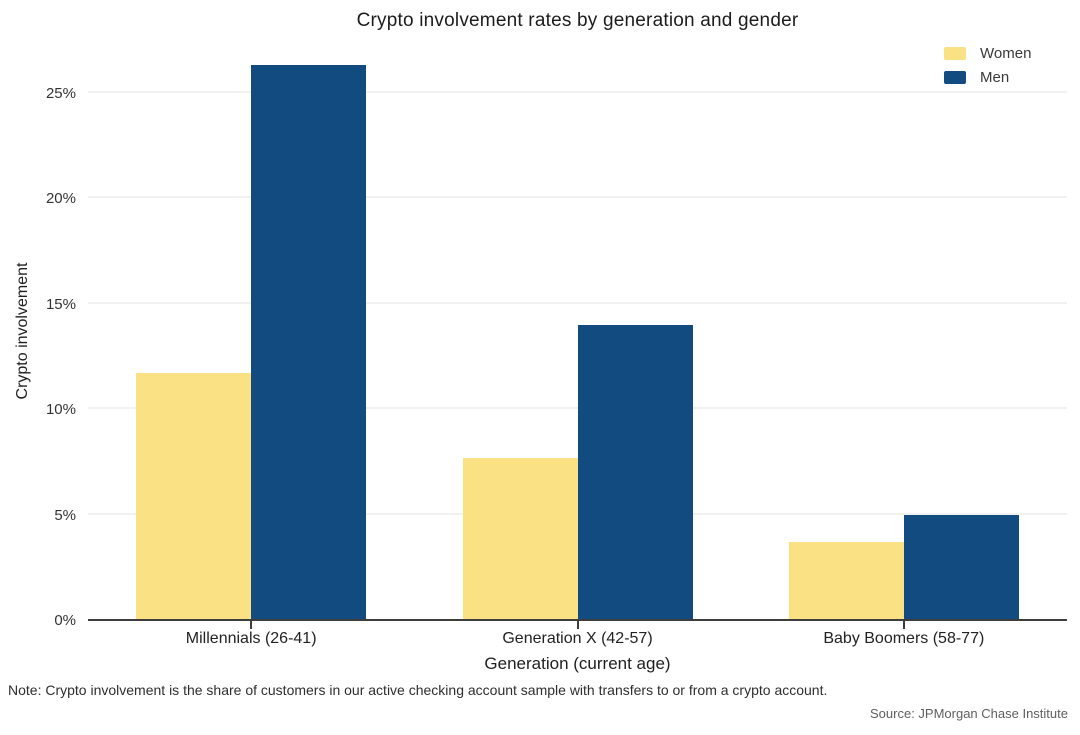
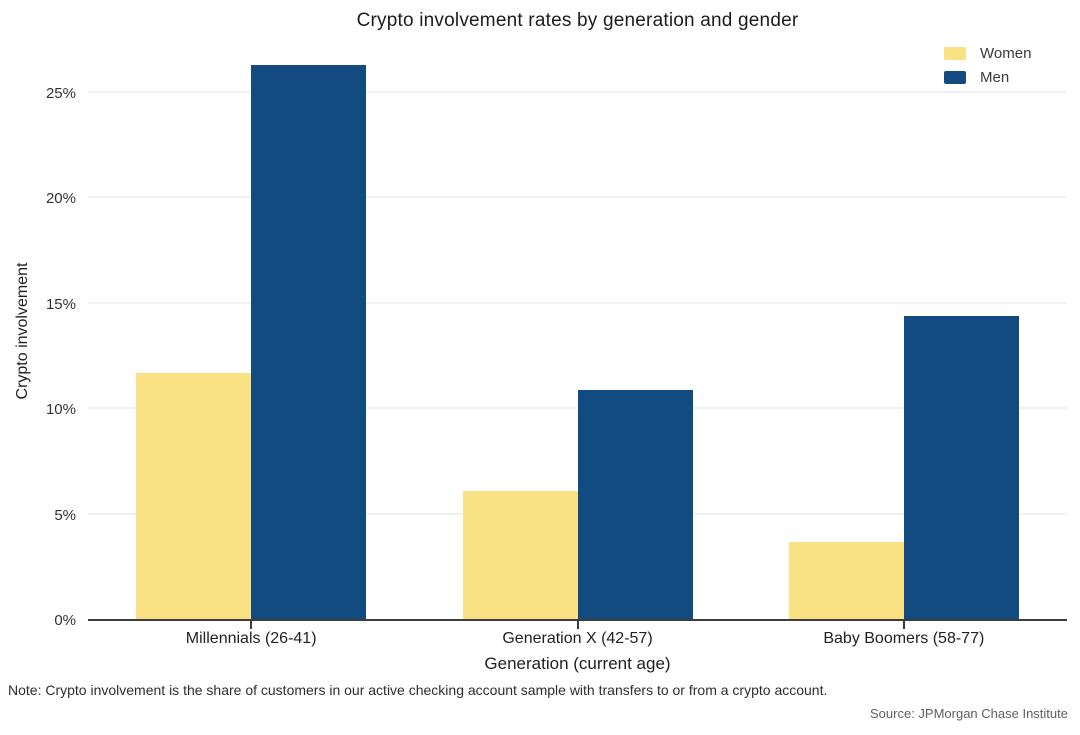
Women/Generation X (42-57): 7.7% -> 6.1%
Men/Generation X (42-57): 14.0% -> 10.9%
Men/Baby Boomers (58-77): 5.0% -> 14.4%
